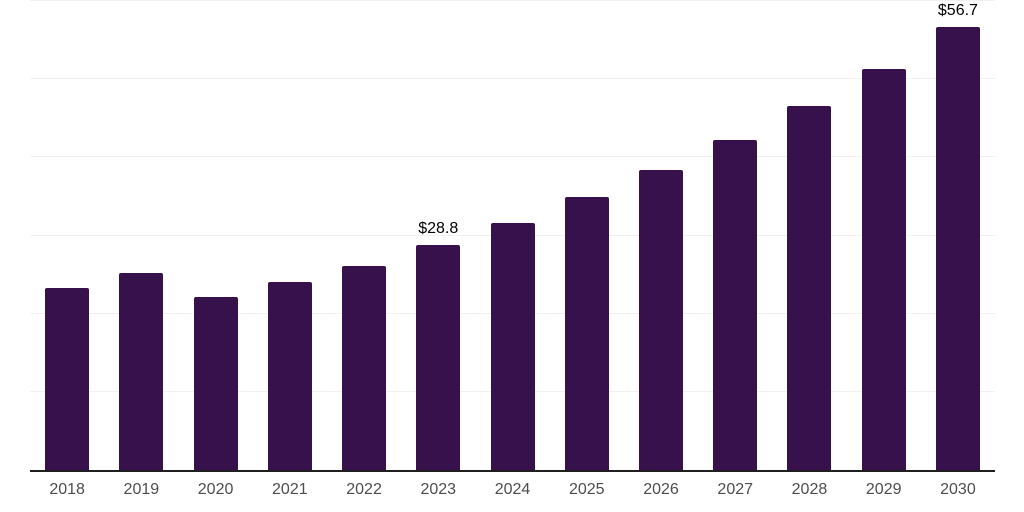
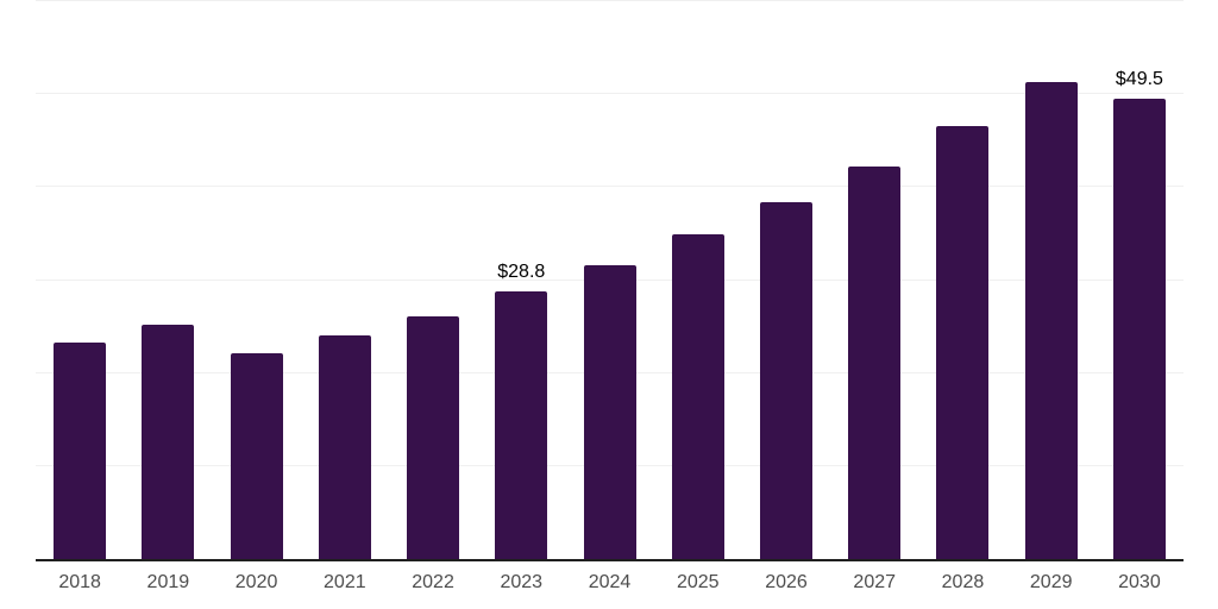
2030: $56.7 -> $49.5
